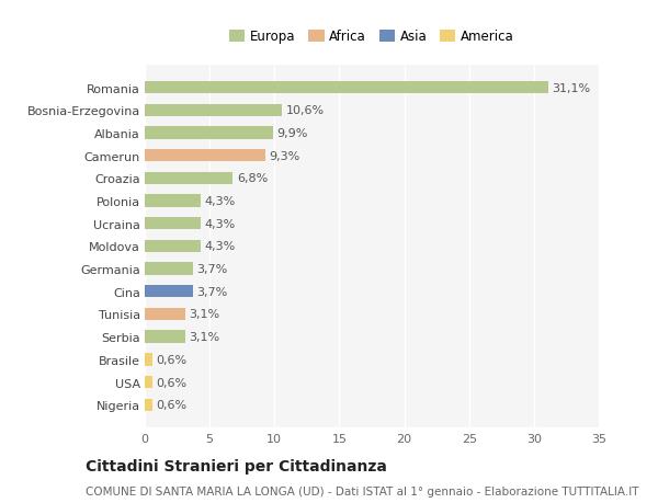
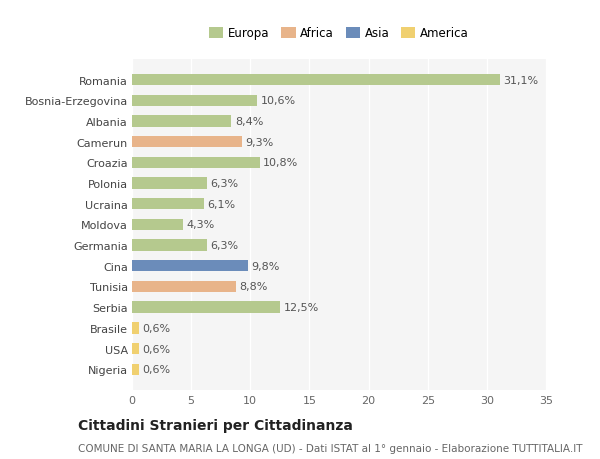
Albania: 9,9% -> 8,4%
Croazia: 6,8% -> 10,8%
Polonia: 4,3% -> 6,3%
Ucraina: 4,3% -> 6,1%
Germania: 3,7% -> 6,3%
Cina: 3,7% -> 9,8%
Tunisia: 3,1% -> 8,8%
Serbia: 3,1% -> 12,5%
